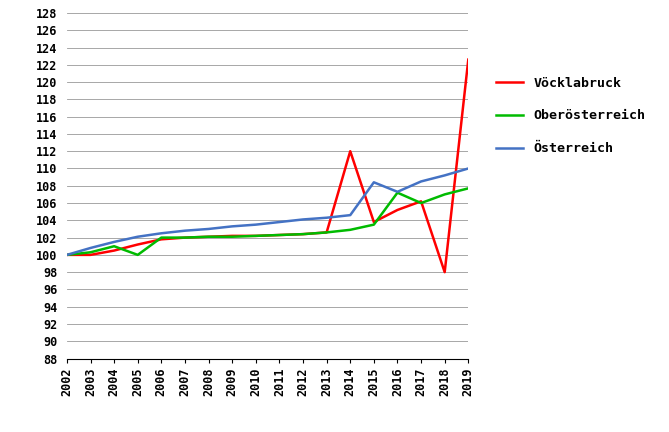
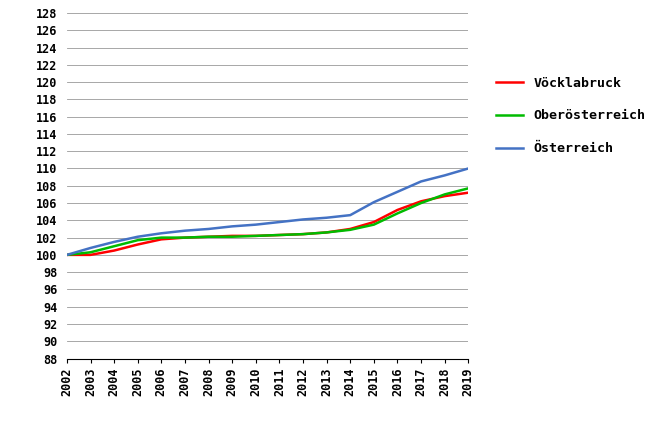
Oberösterreich/2005: 100.0 -> 101.7
Vöcklabruck/2014: 112.0 -> 103.0
Österreich/2015: 108.4 -> 106.1
Oberösterreich/2016: 107.2 -> 104.8
Vöcklabruck/2018: 98.0 -> 106.8
Vöcklabruck/2019: 122.6 -> 107.2
